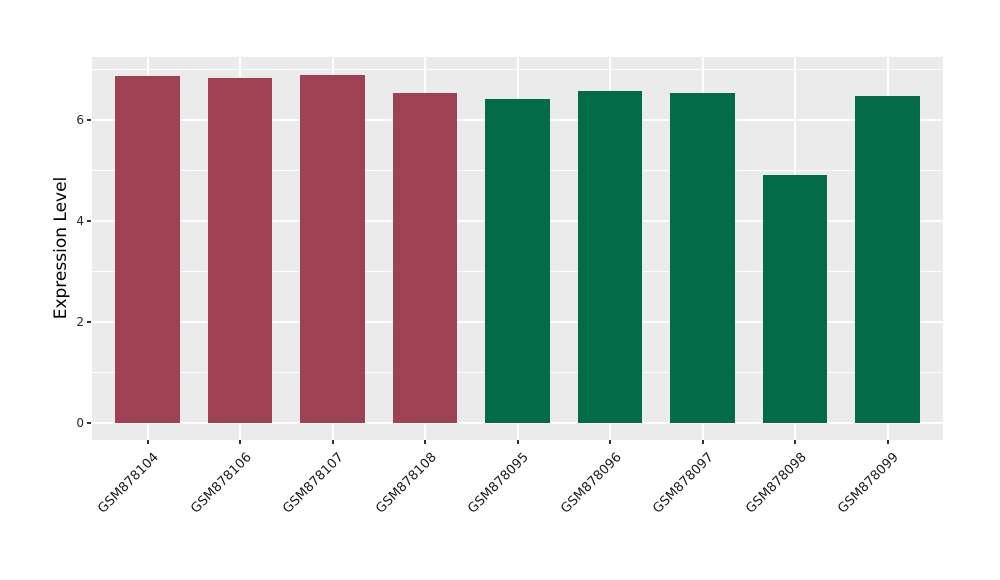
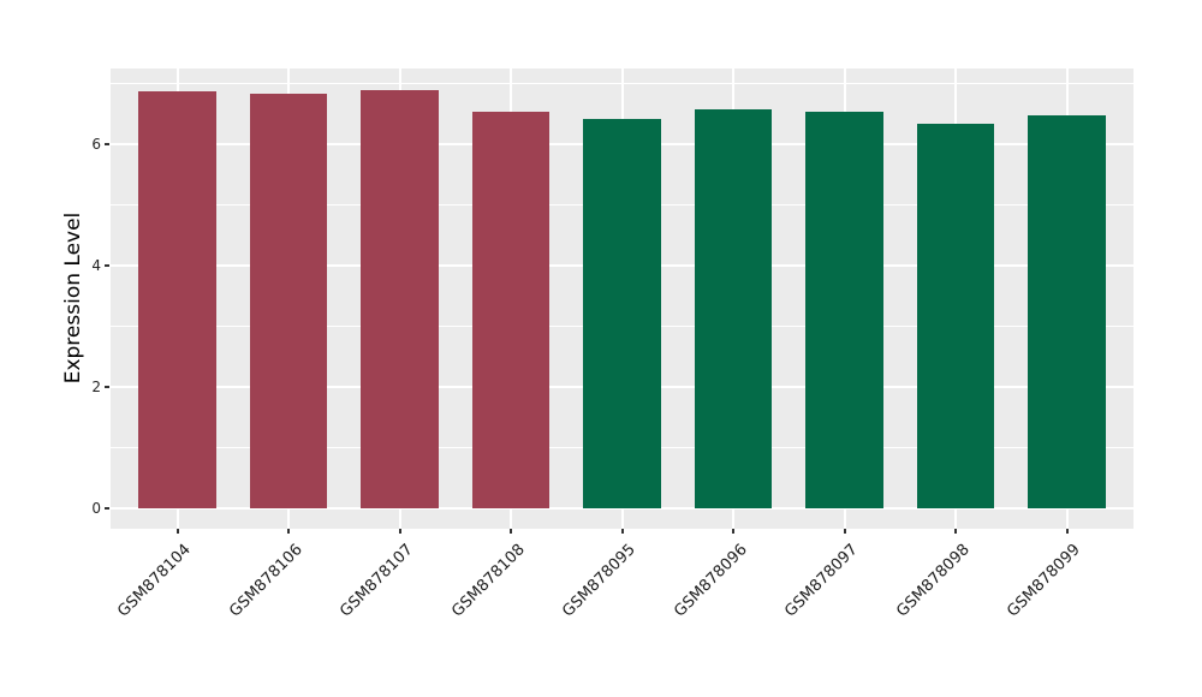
GSM878098: 4.9 -> 6.3
